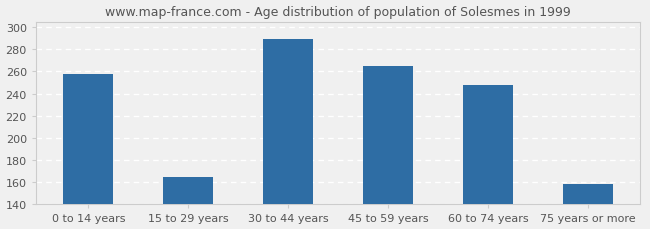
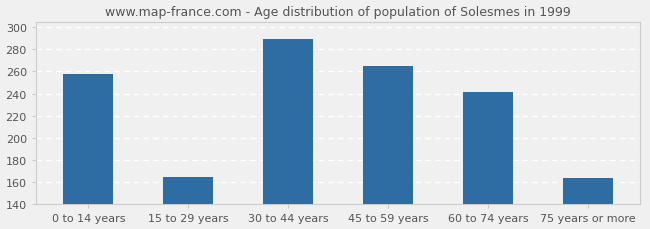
60 to 74 years: 248 -> 241
75 years or more: 158 -> 164
